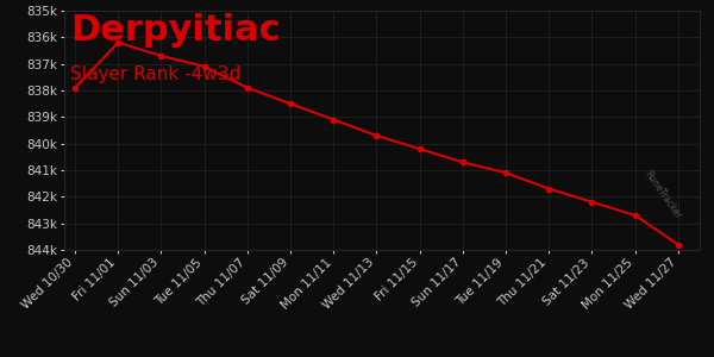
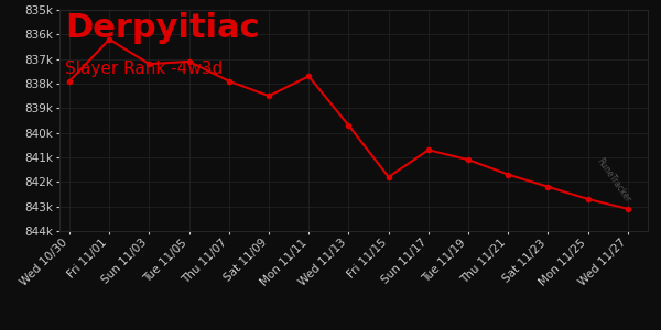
Sun 11/03: 836.7k -> 837.2k
Mon 11/11: 839.1k -> 837.7k
Fri 11/15: 840.2k -> 841.8k
Wed 11/27: 843.8k -> 843.1k
